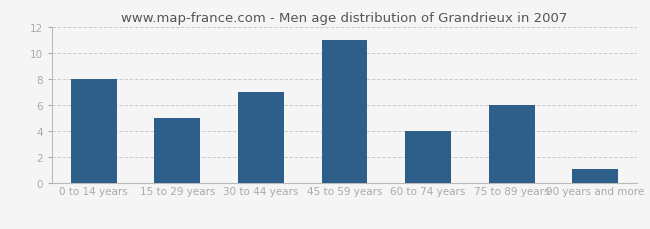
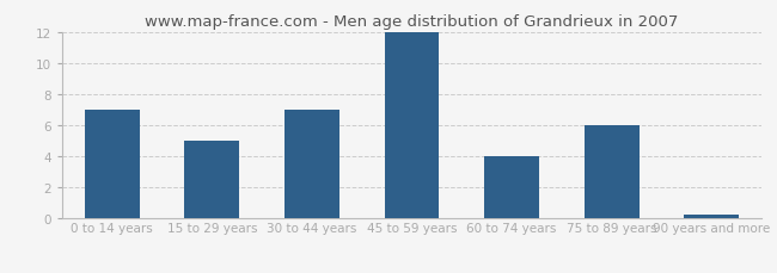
0 to 14 years: 8.0 -> 7.0
45 to 59 years: 11.0 -> 12.0
90 years and more: 1.1 -> 0.2
